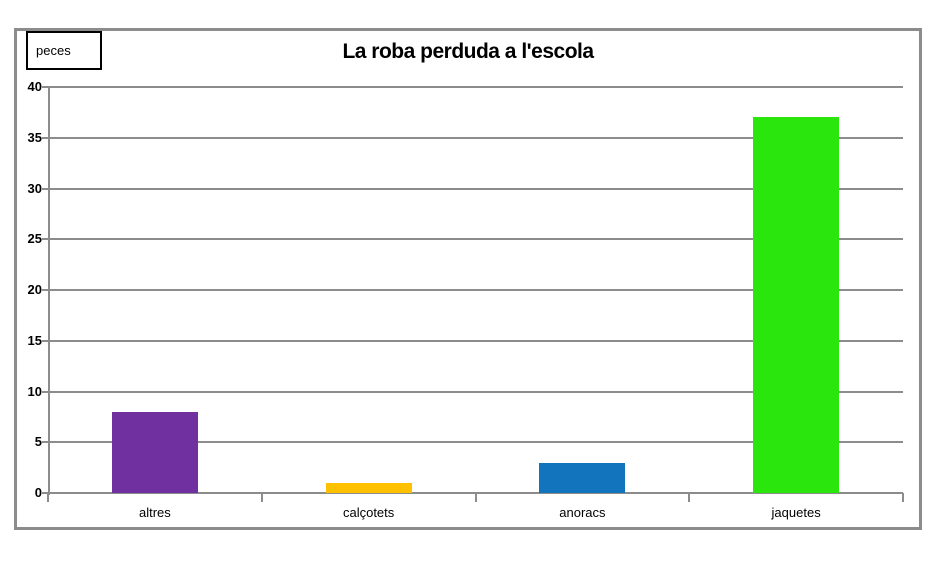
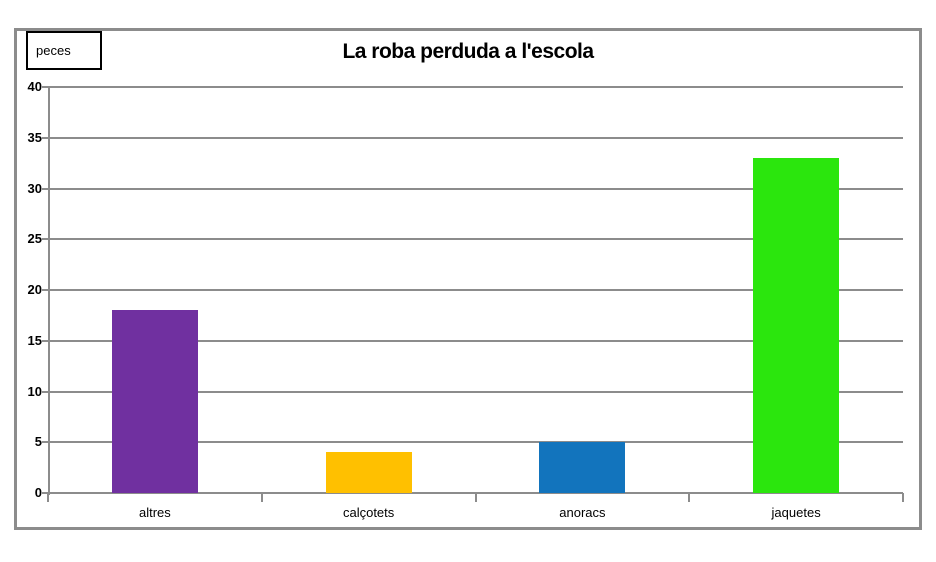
altres: 8 -> 18
calçotets: 1 -> 4
anoracs: 3 -> 5
jaquetes: 37 -> 33
